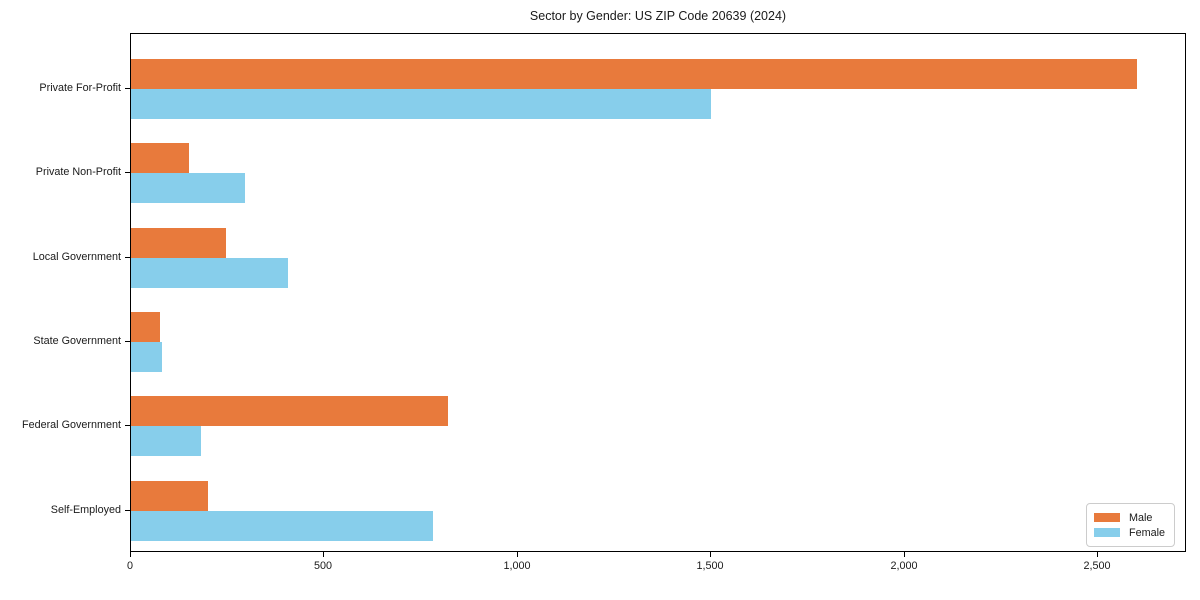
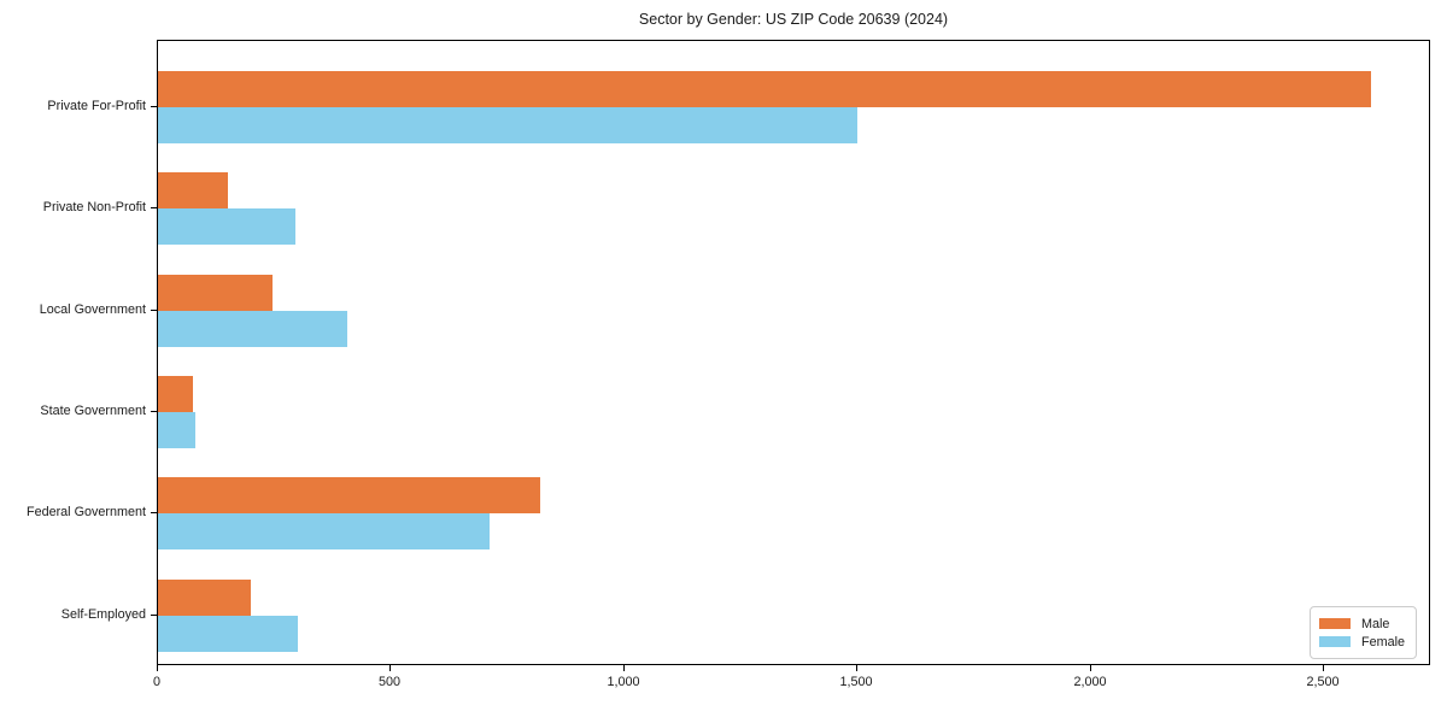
Female/Federal Government: 180 -> 710
Female/Self-Employed: 780 -> 300
